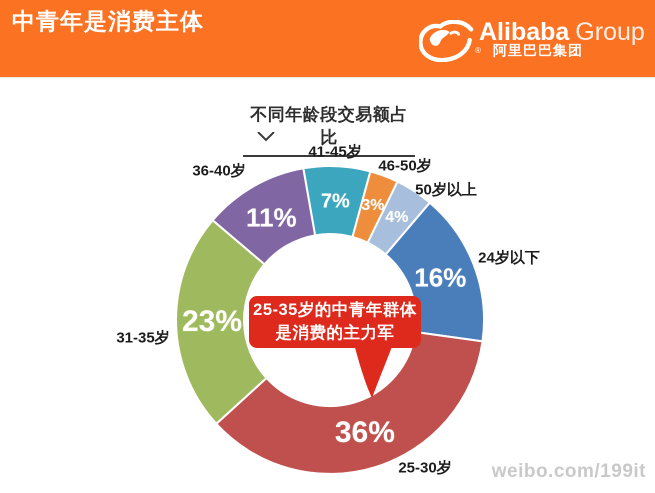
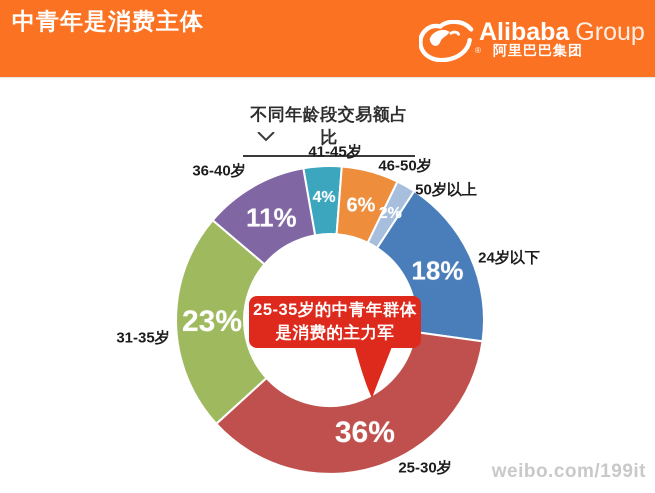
41-45岁: 7% -> 4%
46-50岁: 3% -> 6%
50岁以上: 4% -> 2%
24岁以下: 16% -> 18%
